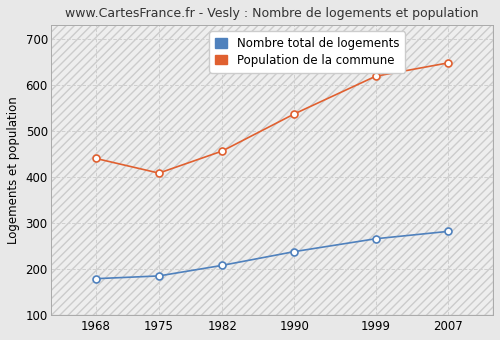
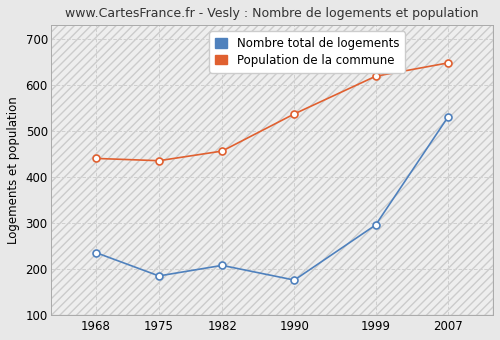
Nombre total de logements/1968: 178 -> 235
Population de la commune/1975: 408 -> 435
Nombre total de logements/1990: 237 -> 175
Nombre total de logements/1999: 265 -> 295
Nombre total de logements/2007: 281 -> 530
